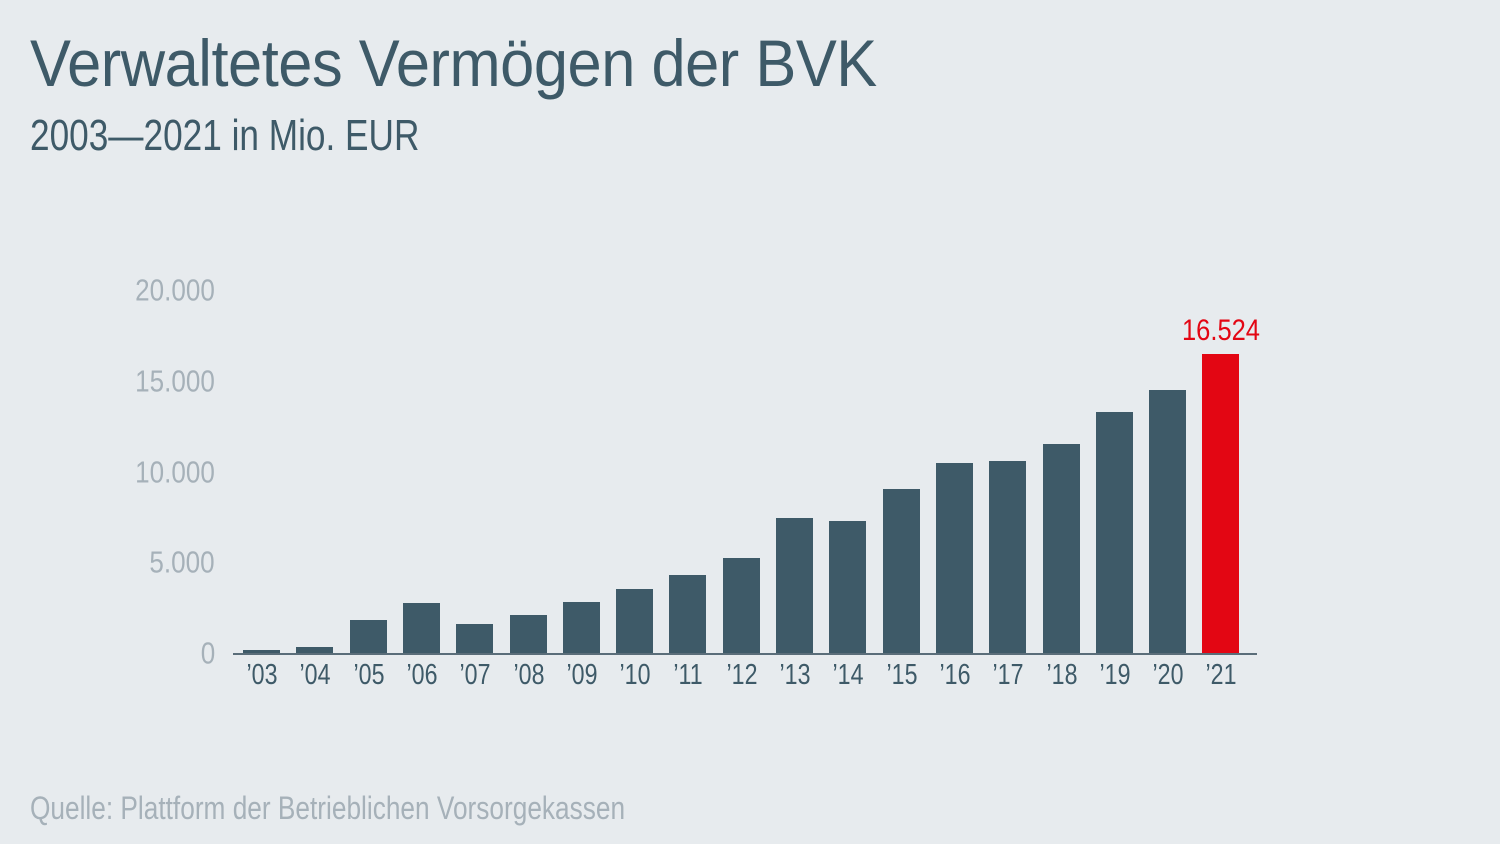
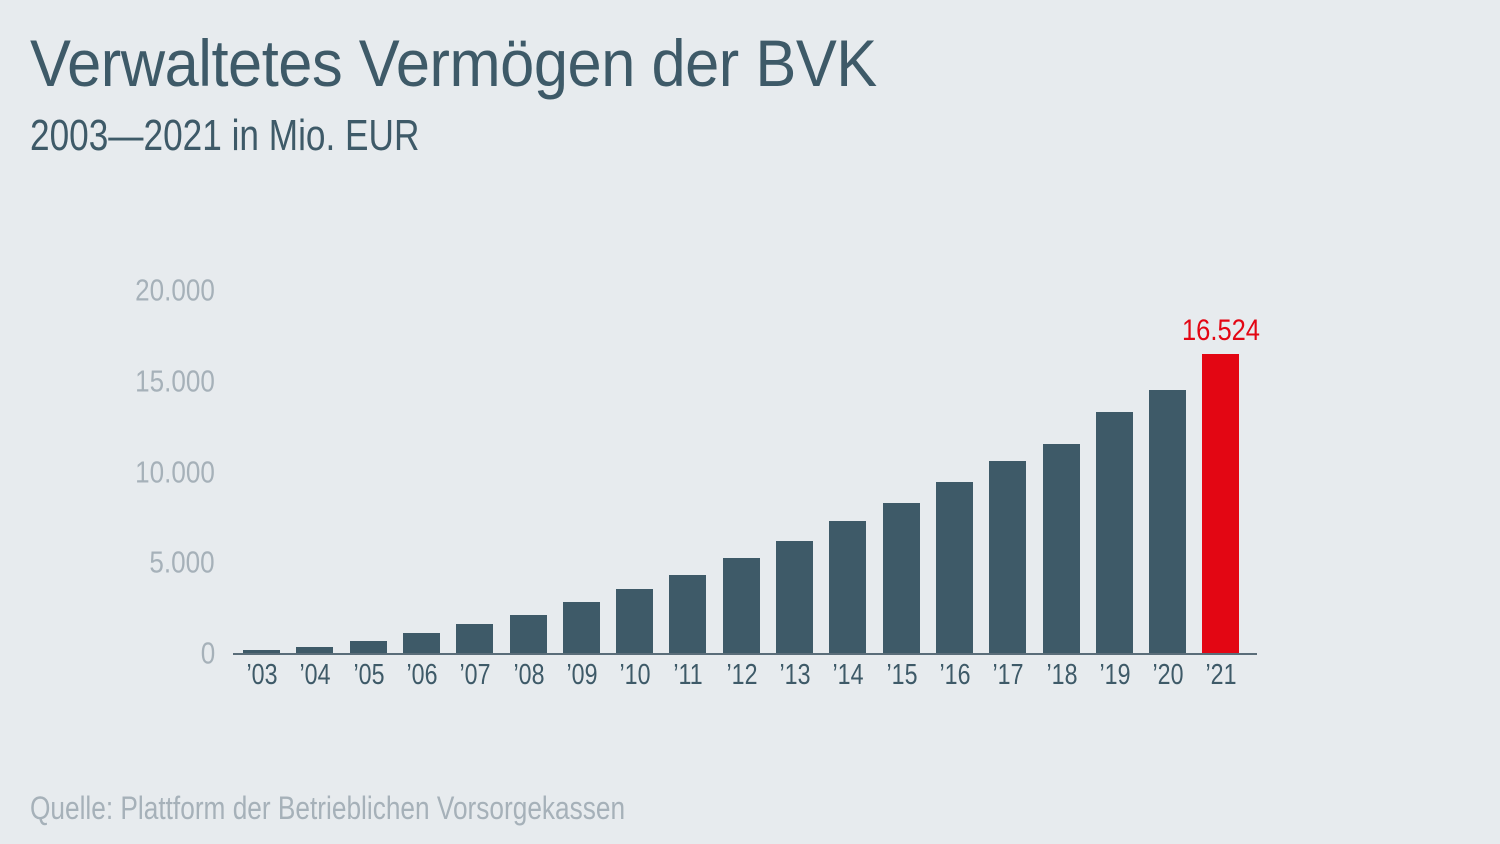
’05: 1900 -> 700
’06: 2800 -> 1200
’13: 7500 -> 6200
’15: 9100 -> 8300
’16: 10500 -> 9400
